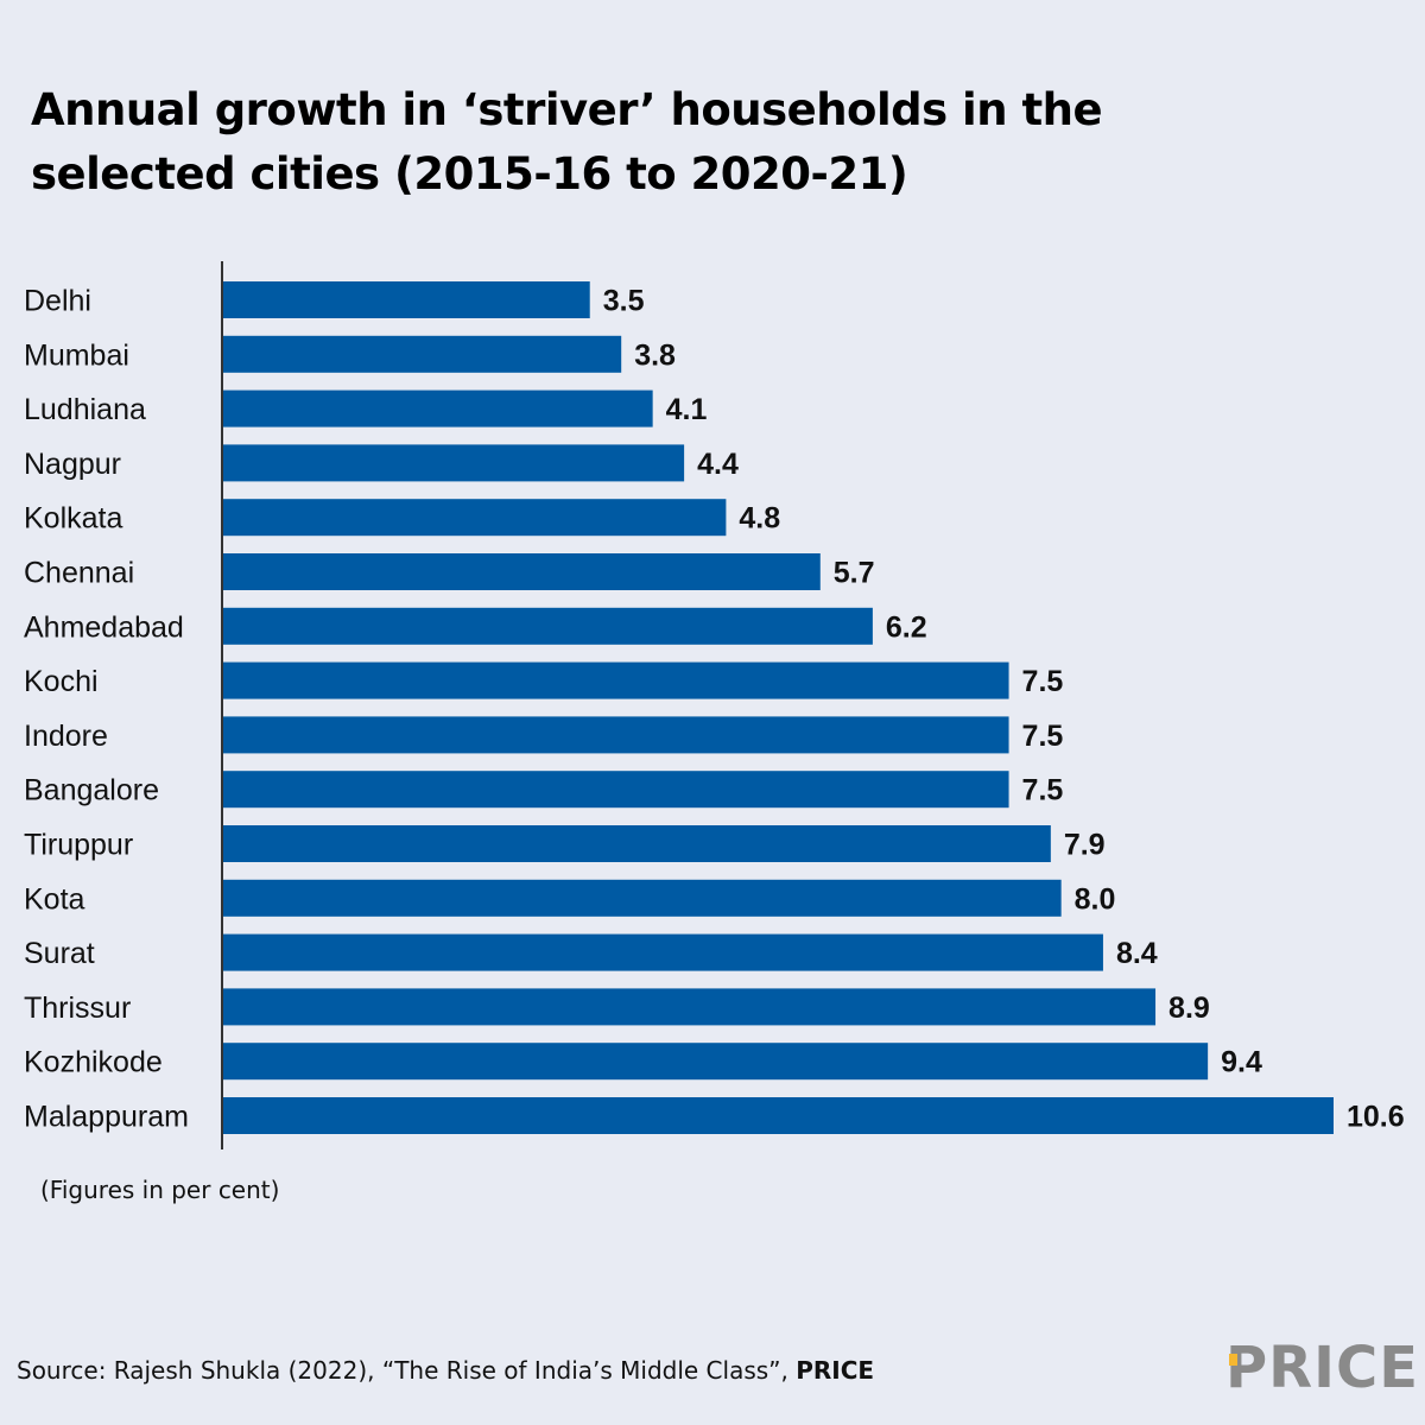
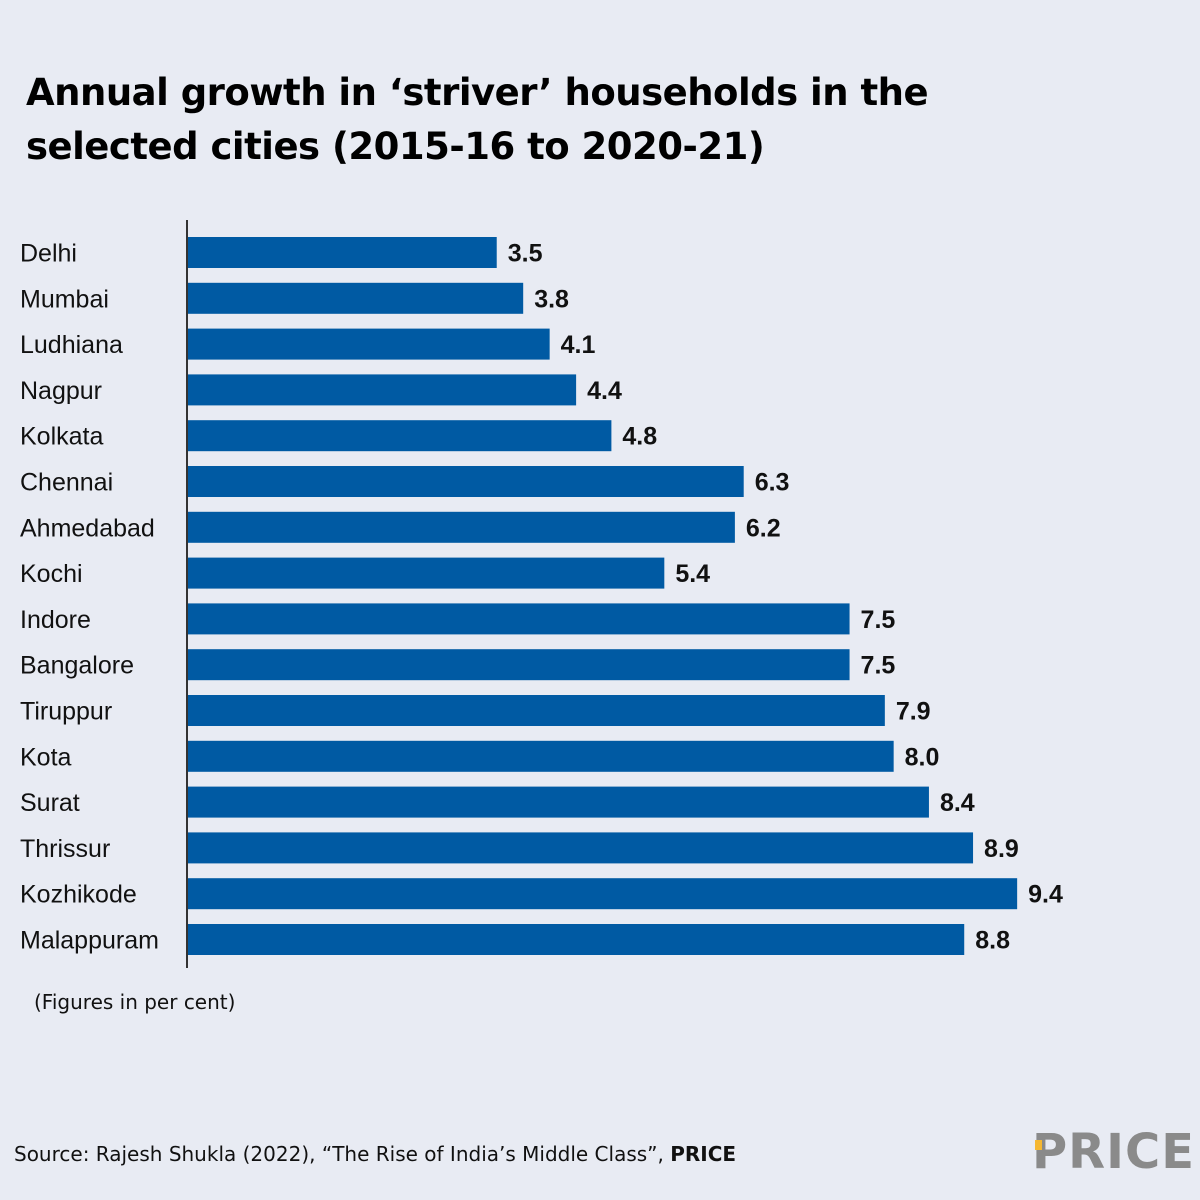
Chennai: 5.7 -> 6.3
Kochi: 7.5 -> 5.4
Malappuram: 10.6 -> 8.8
